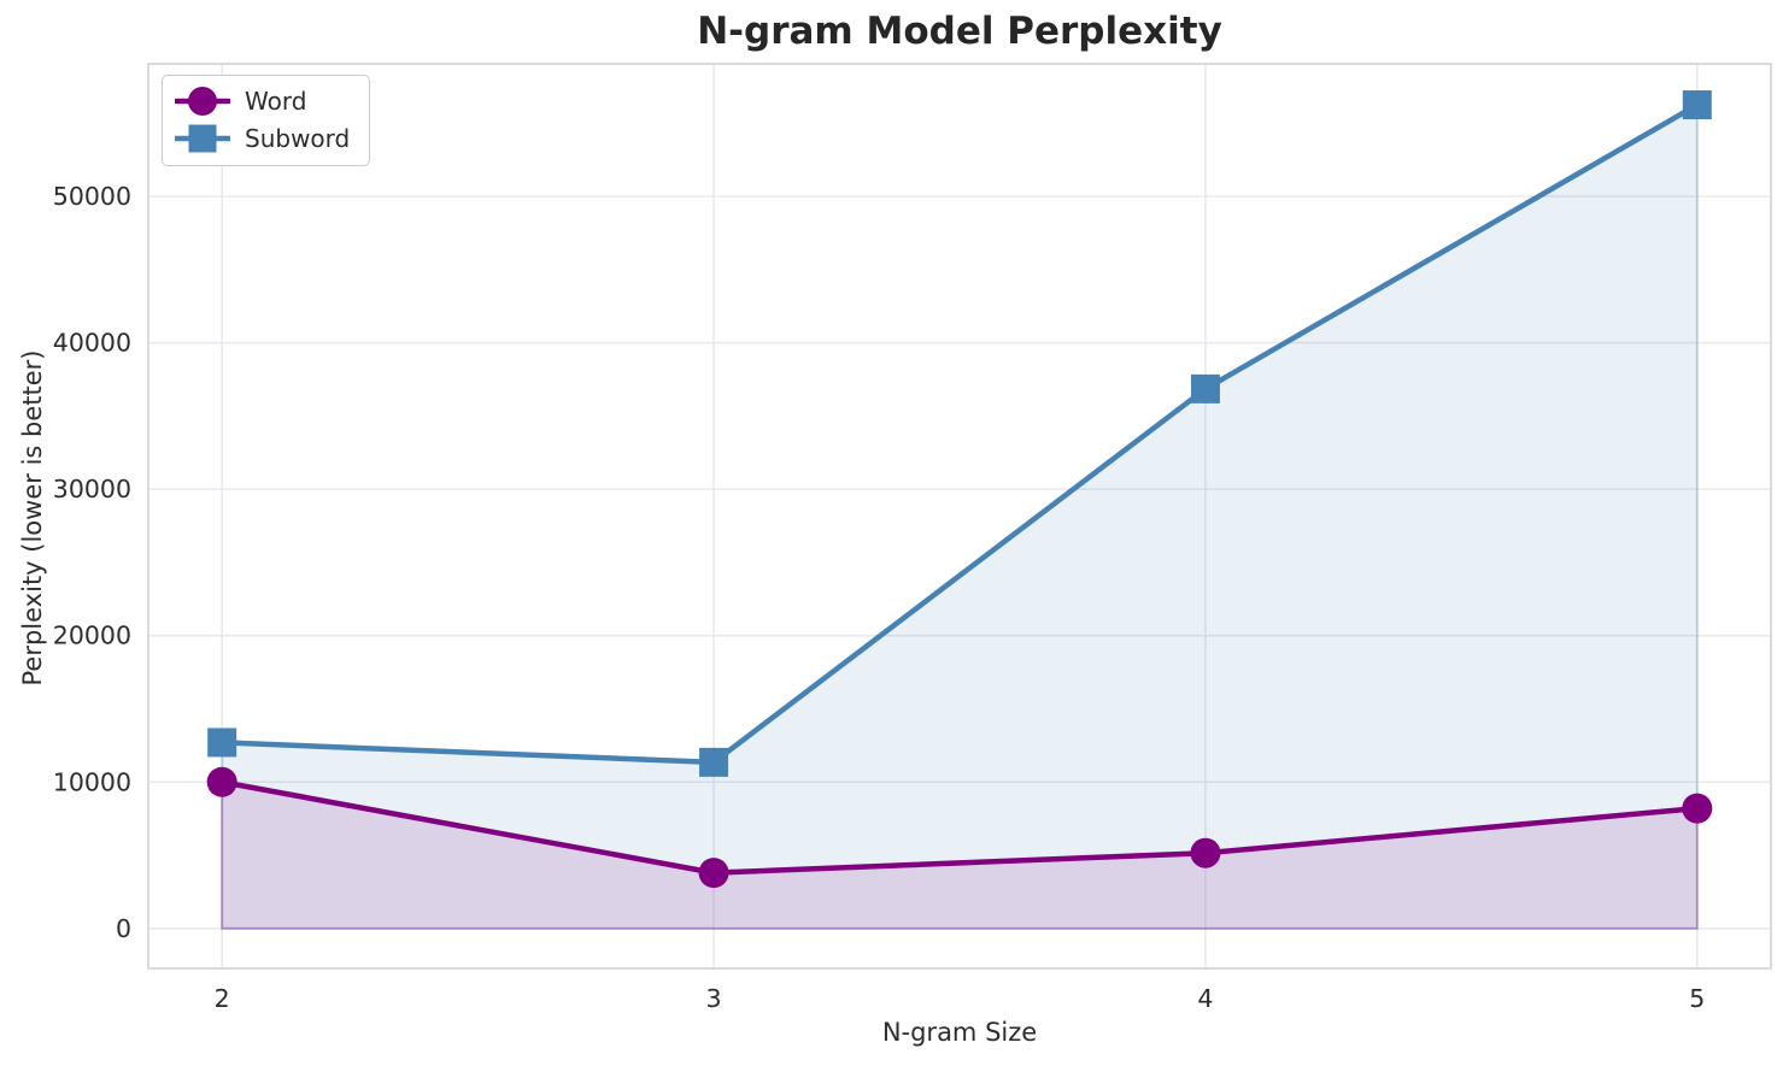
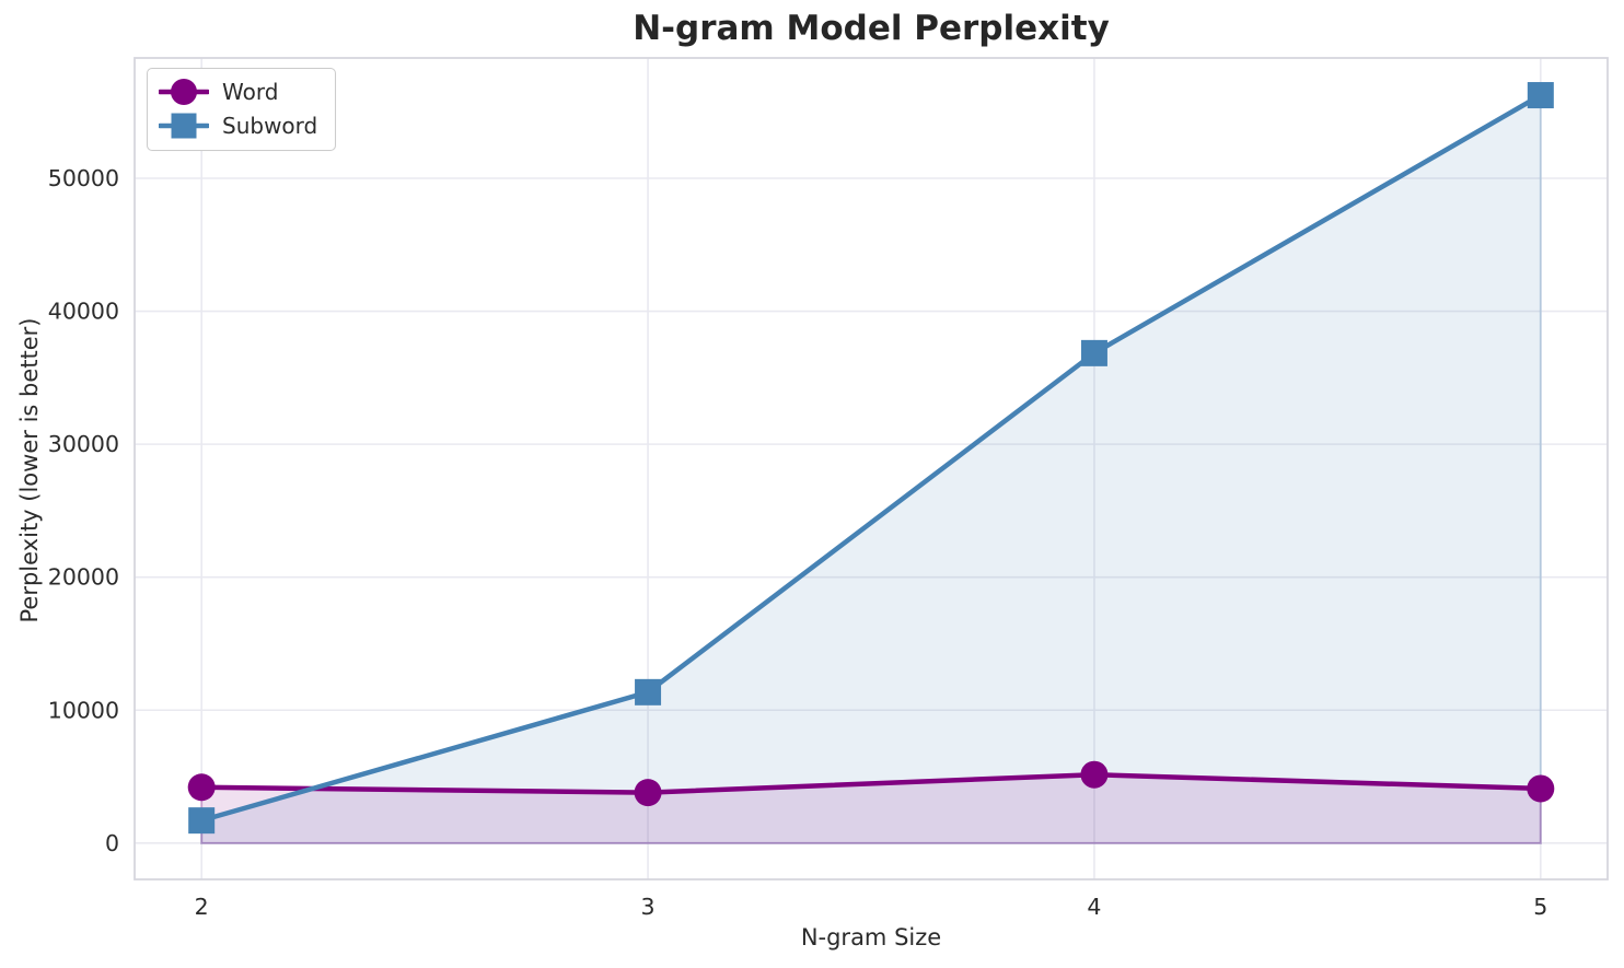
Word/2: 10000 -> 4200
Subword/2: 12700 -> 1700
Word/5: 8200 -> 4100
